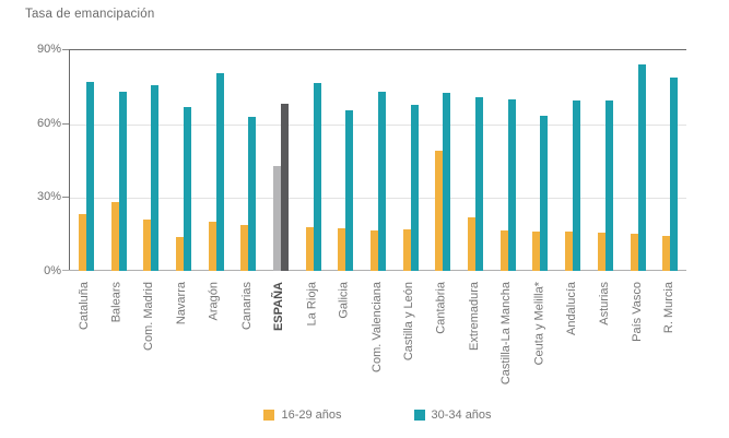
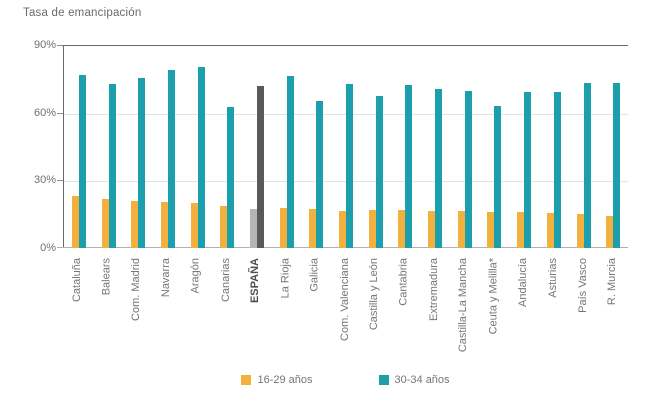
16-29 años/Balears: 28% -> 22%
16-29 años/Navarra: 14% -> 21%
30-34 años/Navarra: 67% -> 80%
16-29 años/ESPAÑA: 43% -> 17%
30-34 años/ESPAÑA: 68% -> 72%
16-29 años/Cantabria: 49% -> 17%
16-29 años/Extremadura: 22% -> 17%
30-34 años/País Vasco: 84% -> 73%
30-34 años/R. Murcia: 79% -> 74%
